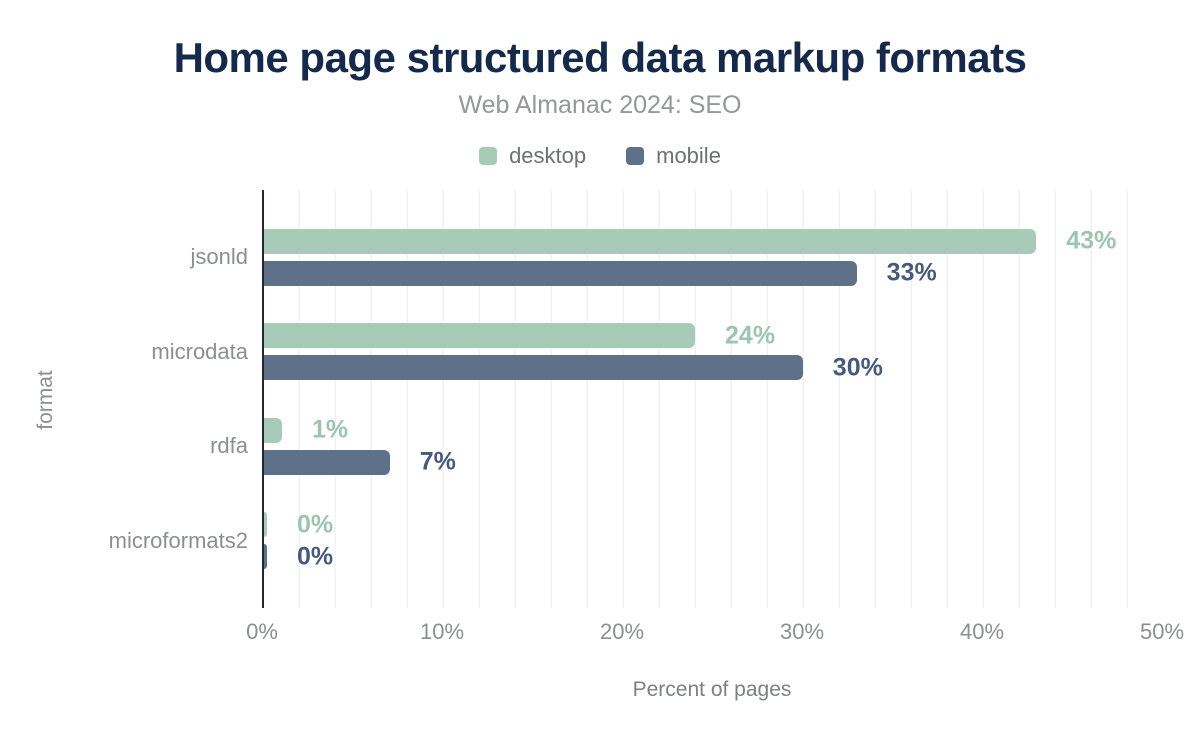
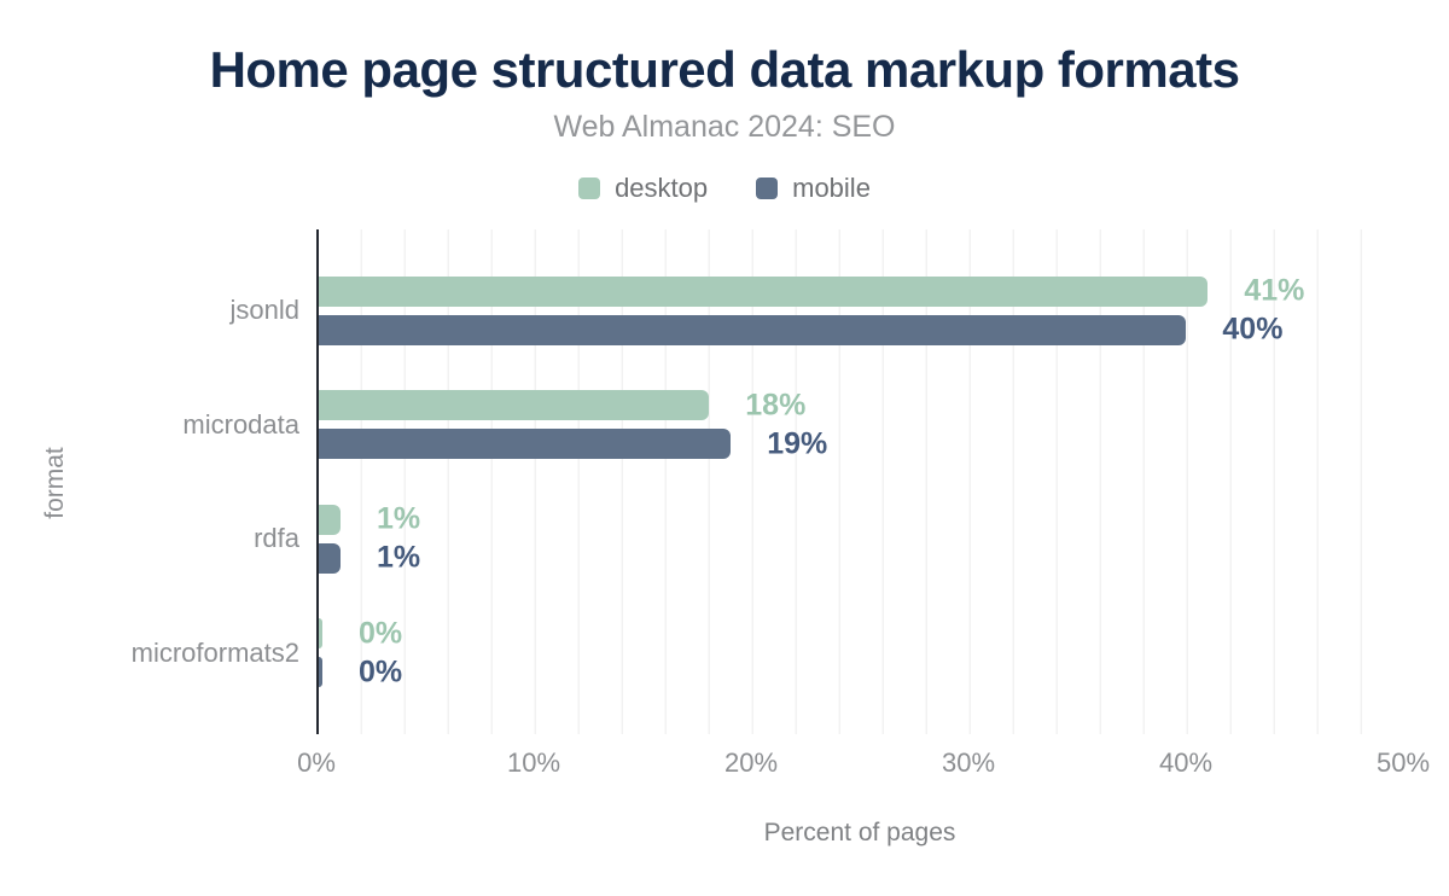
desktop/jsonld: 43% -> 41%
mobile/jsonld: 33% -> 40%
desktop/microdata: 24% -> 18%
mobile/microdata: 30% -> 19%
mobile/rdfa: 7% -> 1%
